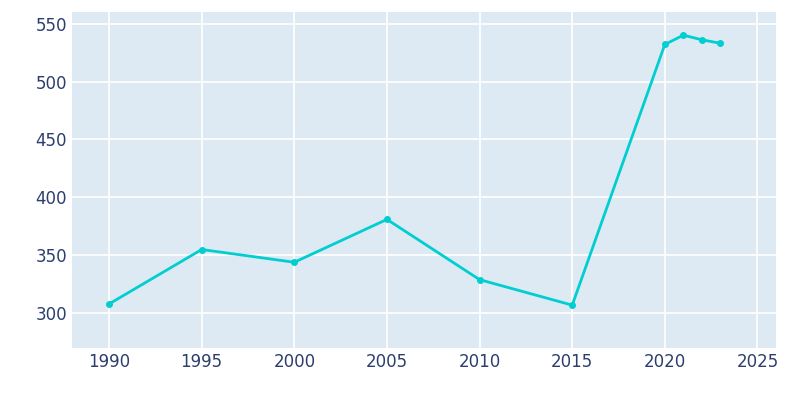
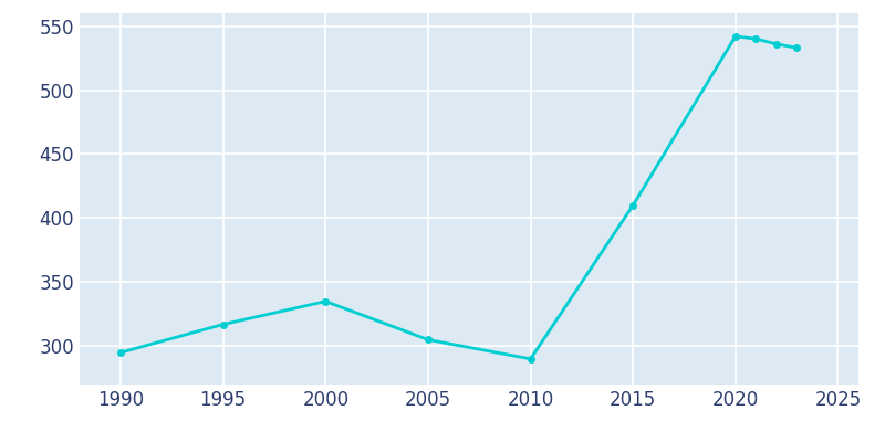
1990: 308 -> 295
1995: 355 -> 317
2000: 344 -> 335
2005: 381 -> 305
2010: 329 -> 290
2015: 307 -> 410
2020: 532 -> 542
